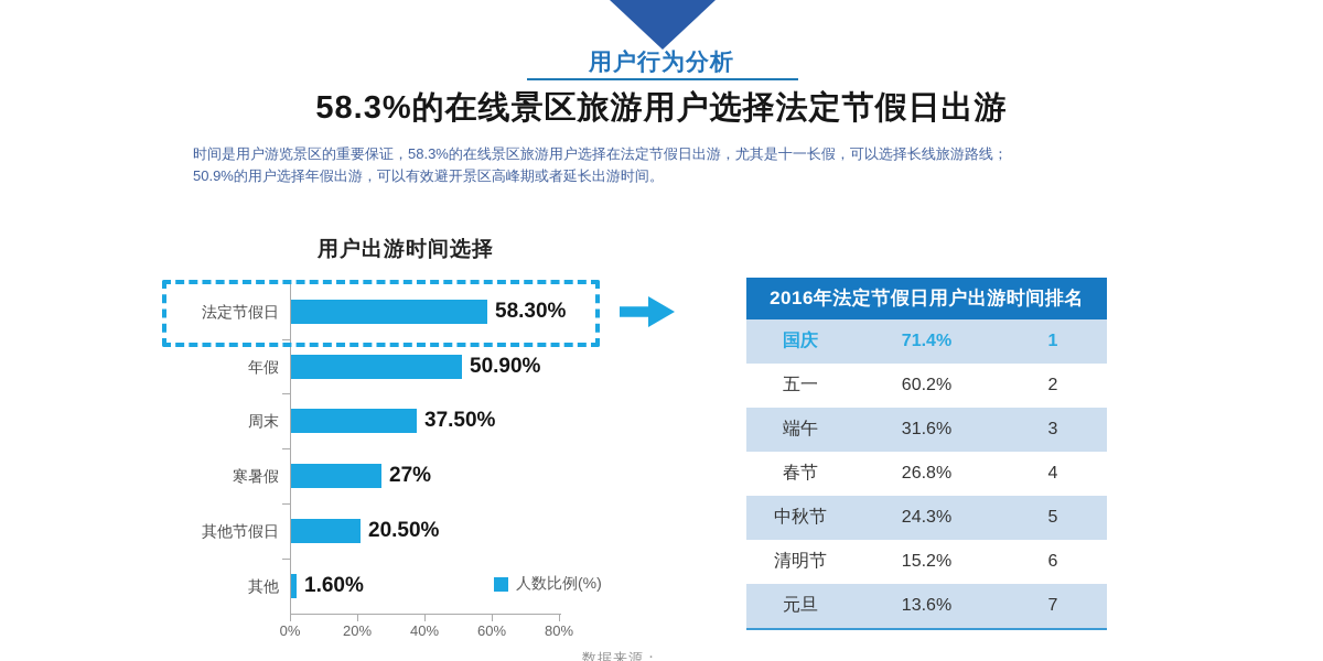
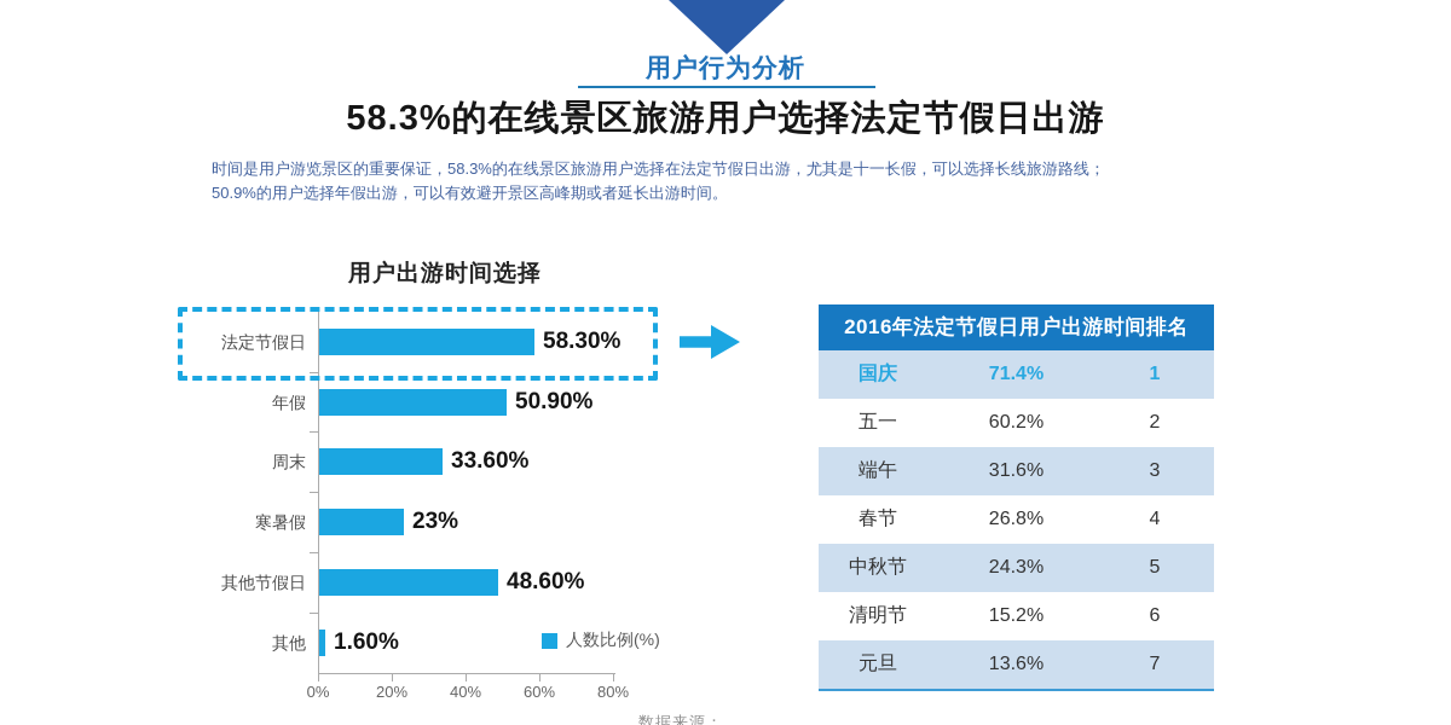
周末: 37.50% -> 33.60%
寒暑假: 27% -> 23%
其他节假日: 20.50% -> 48.60%
